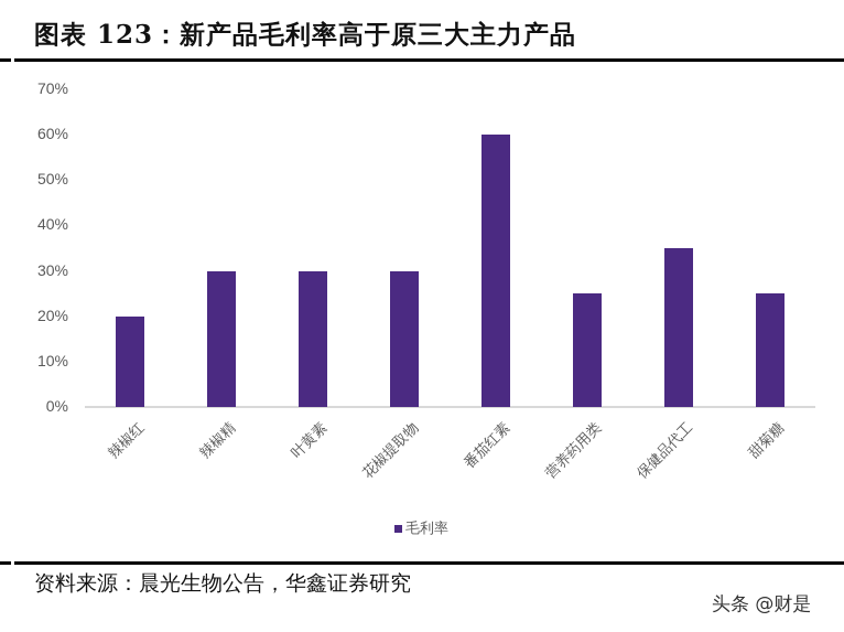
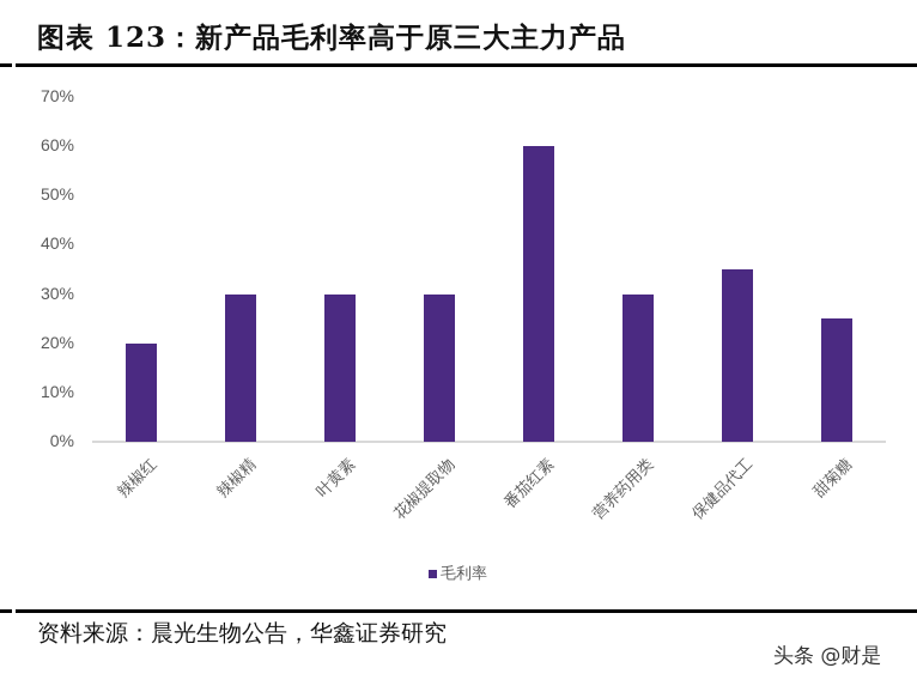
营养药用类: 25% -> 30%
